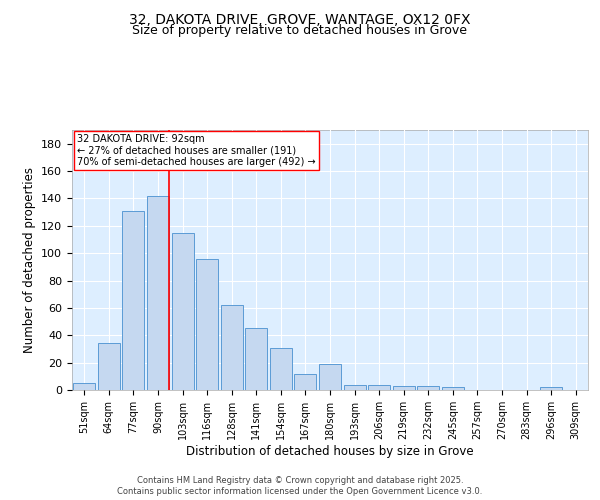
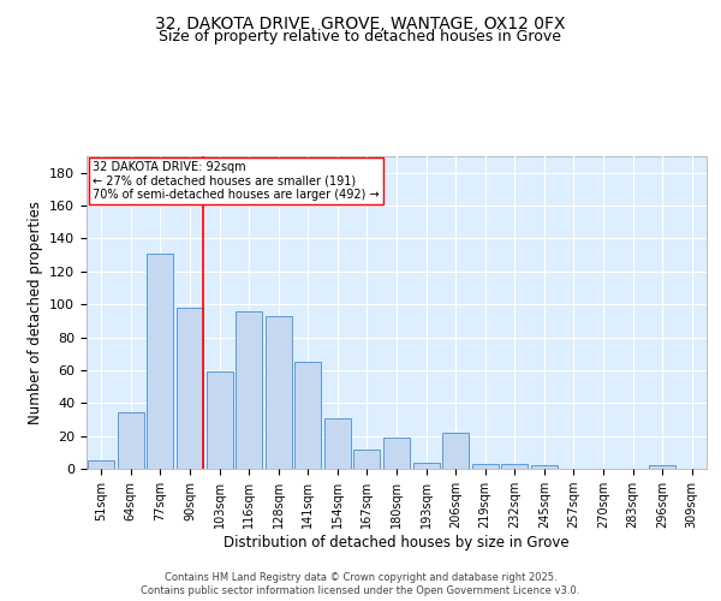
90sqm: 142 -> 98
103sqm: 115 -> 59
128sqm: 62 -> 93
141sqm: 45 -> 65
206sqm: 4 -> 22
